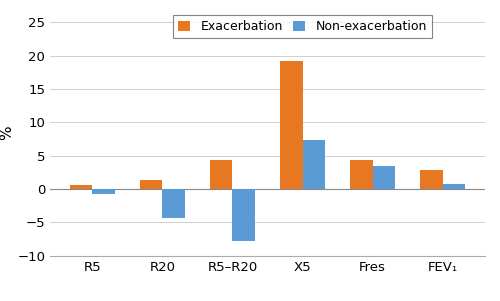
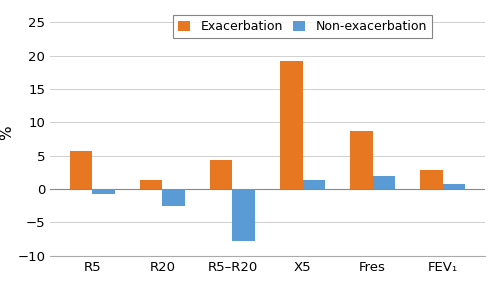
Exacerbation/R5: 0.6 -> 5.7
Non-exacerbation/R20: -4.4 -> -2.5
Non-exacerbation/X5: 7.4 -> 1.3
Exacerbation/Fres: 4.4 -> 8.7
Non-exacerbation/Fres: 3.4 -> 2.0
